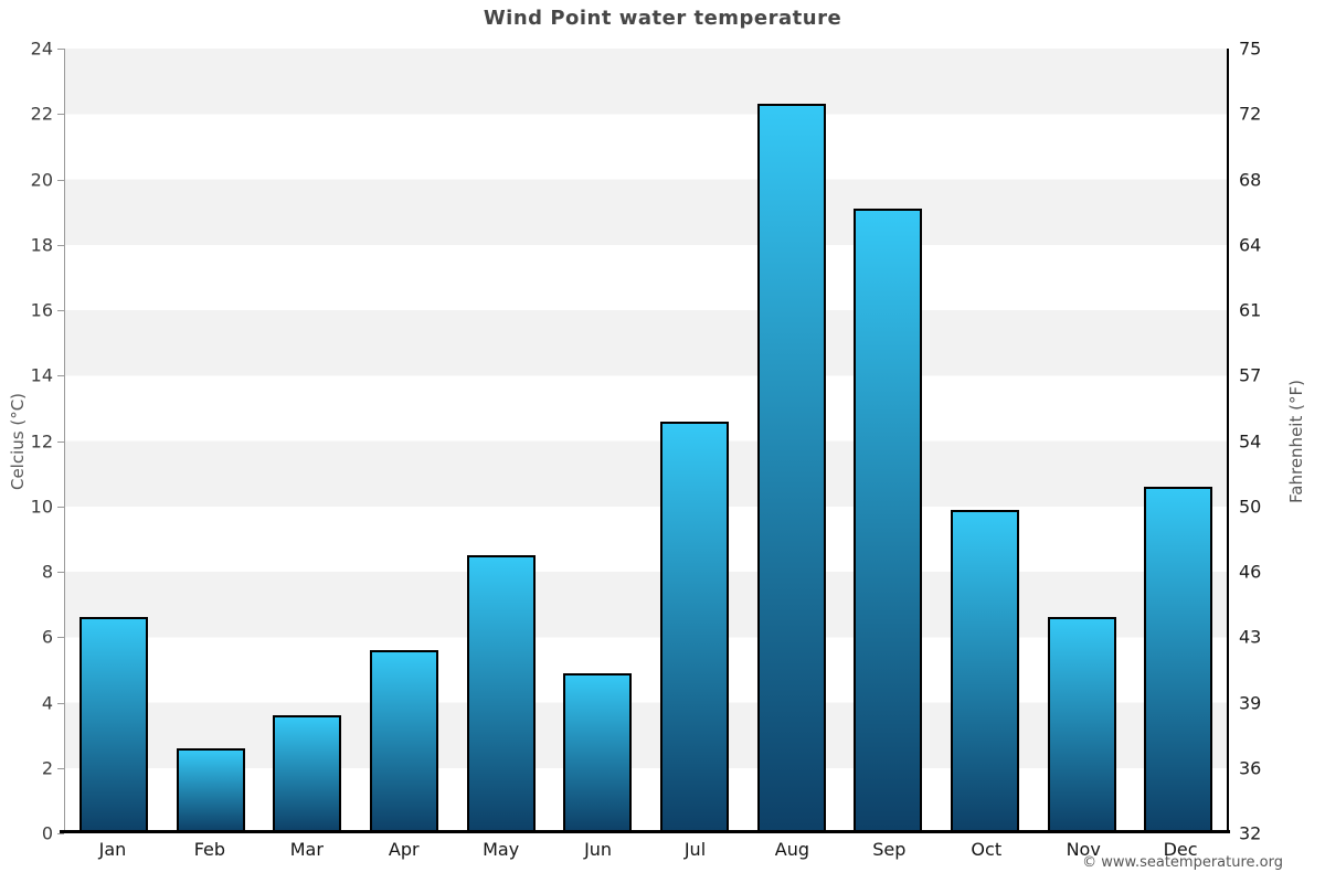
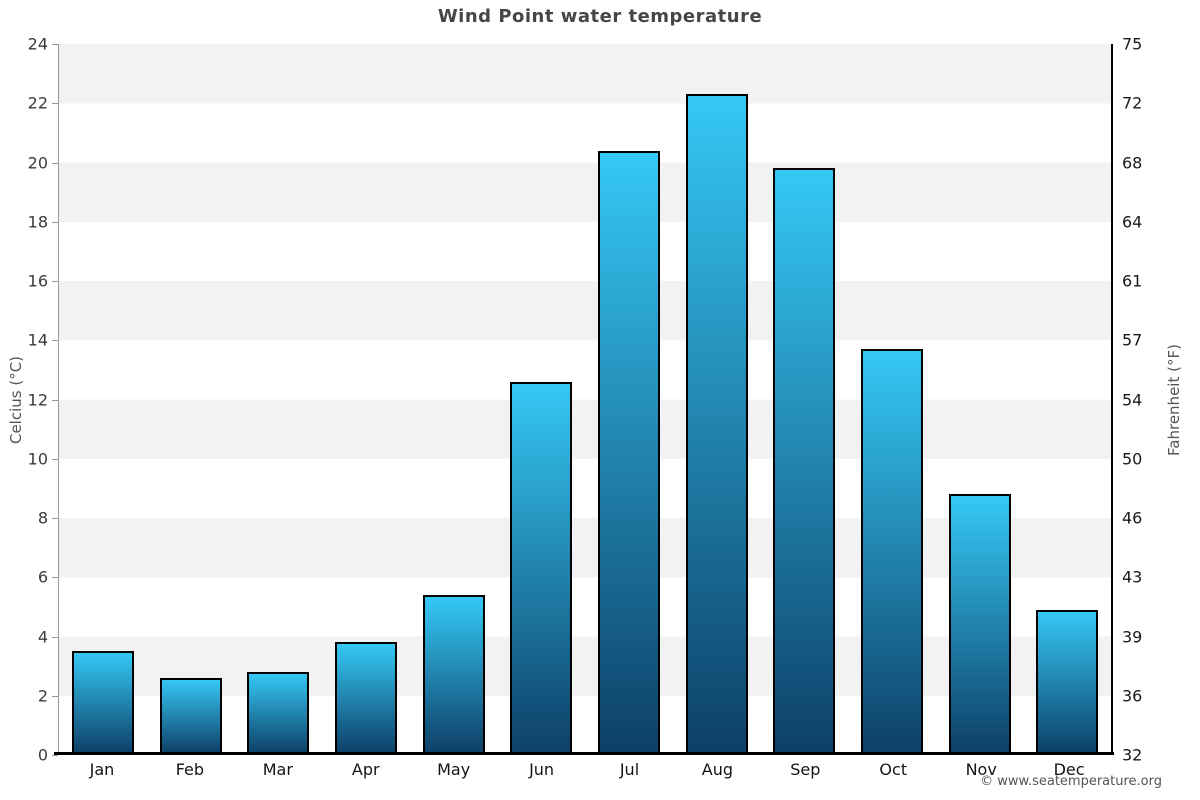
Jan: 6.6 -> 3.5
Mar: 3.6 -> 2.8
Apr: 5.6 -> 3.8
May: 8.5 -> 5.4
Jun: 4.9 -> 12.6
Jul: 12.6 -> 20.4
Sep: 19.1 -> 19.8
Oct: 9.9 -> 13.7
Nov: 6.6 -> 8.8
Dec: 10.6 -> 4.9
